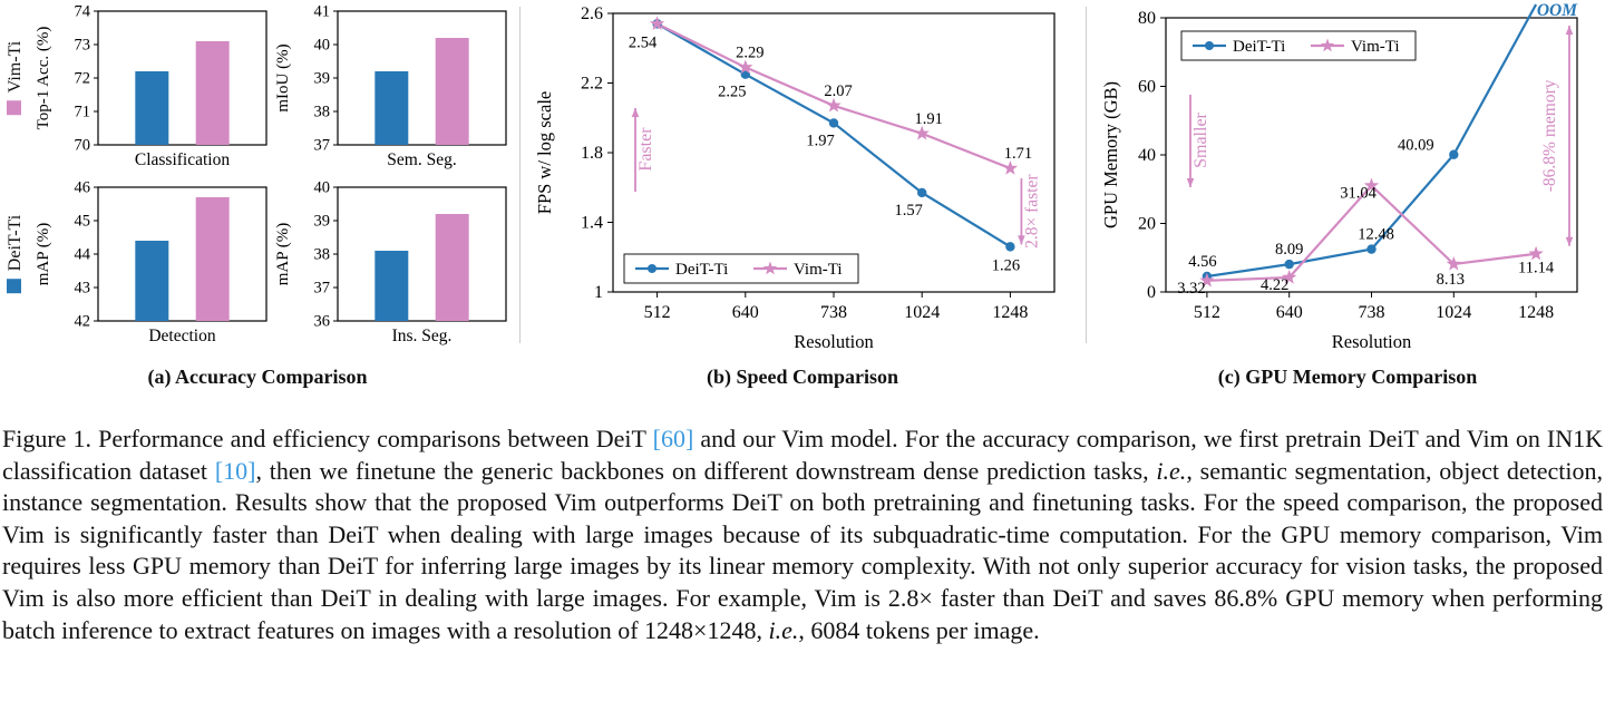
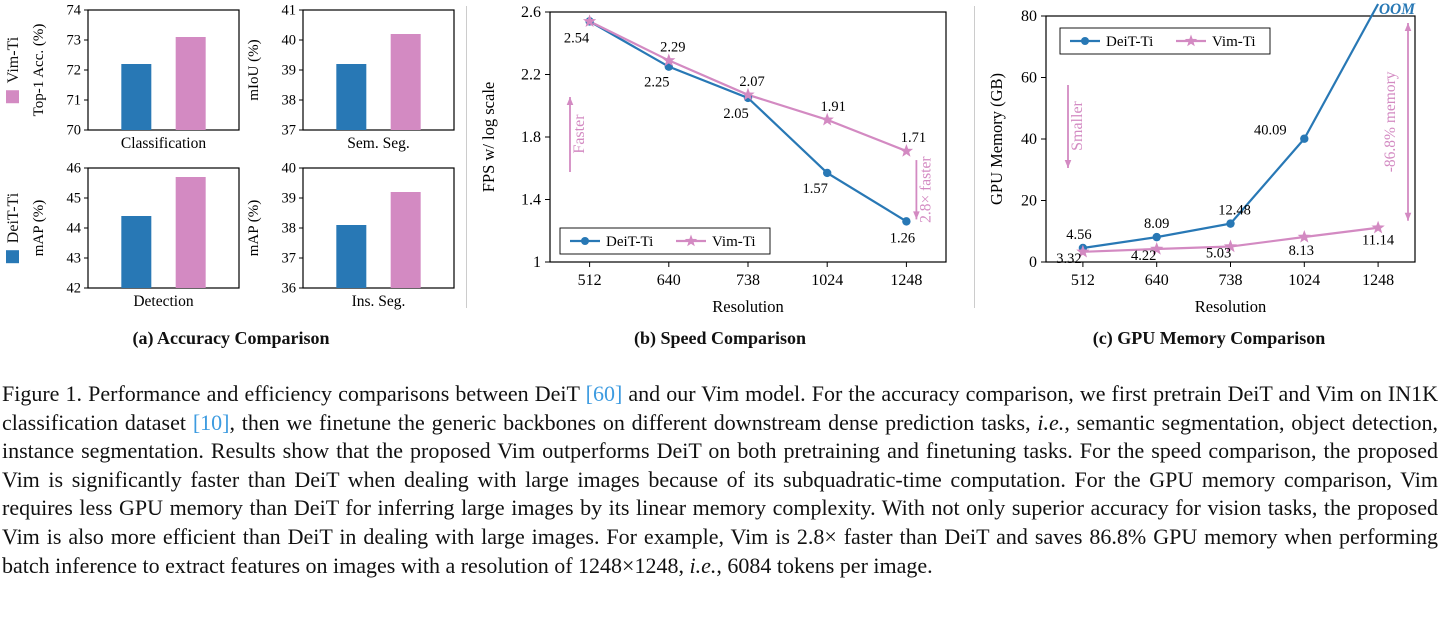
(b) Speed Comparison/DeiT-Ti/738: 1.97 -> 2.05
(c) GPU Memory Comparison/Vim-Ti/738: 31.04 -> 5.03
